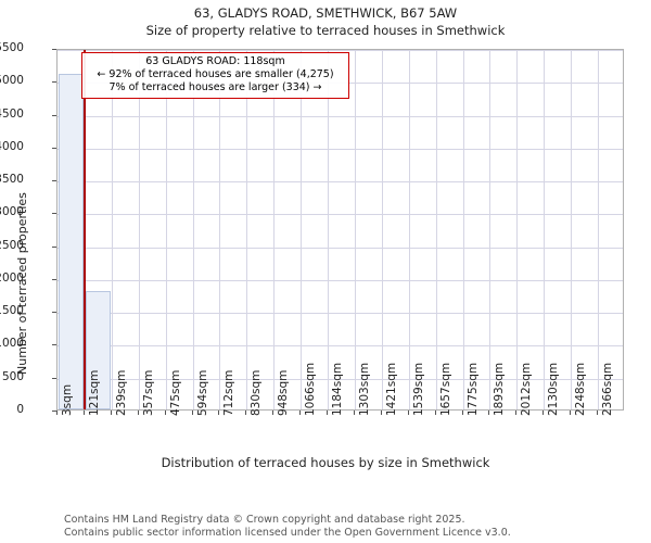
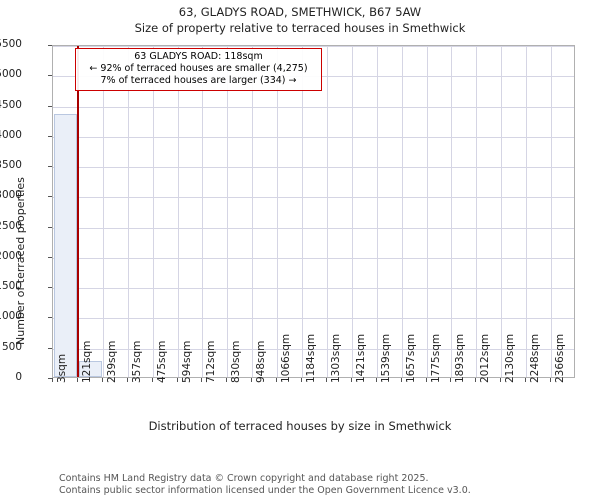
3sqm: 5100 -> 4400
121sqm: 1800 -> 300
